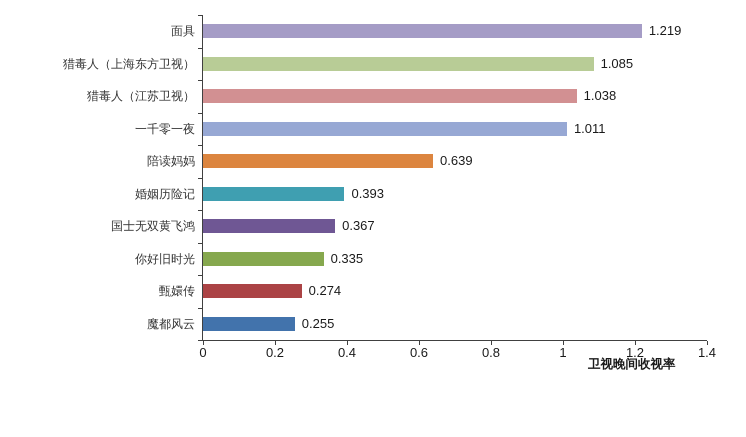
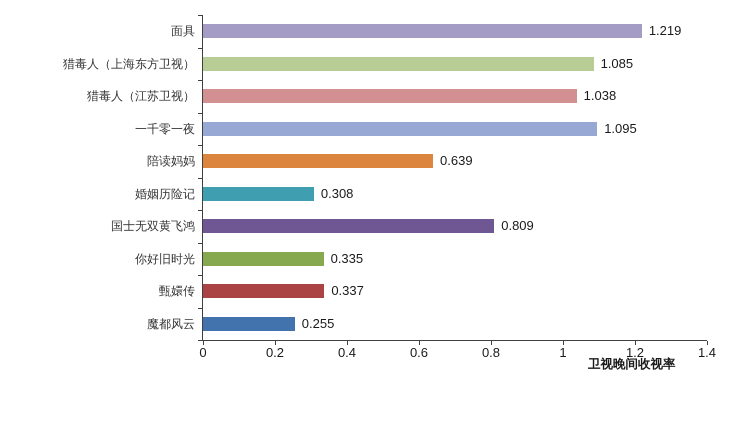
一千零一夜: 1.011 -> 1.095
婚姻历险记: 0.393 -> 0.308
国士无双黄飞鸿: 0.367 -> 0.809
甄嬛传: 0.274 -> 0.337
